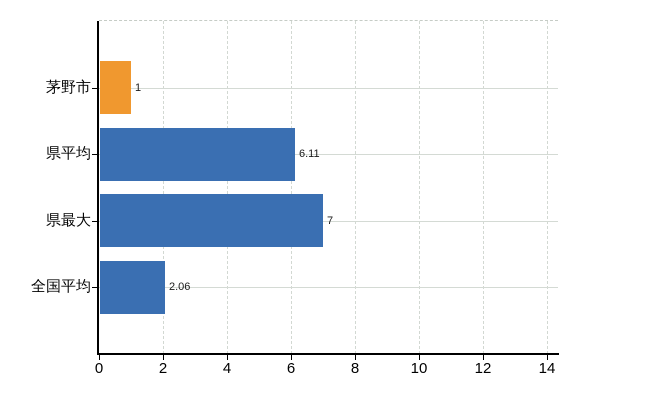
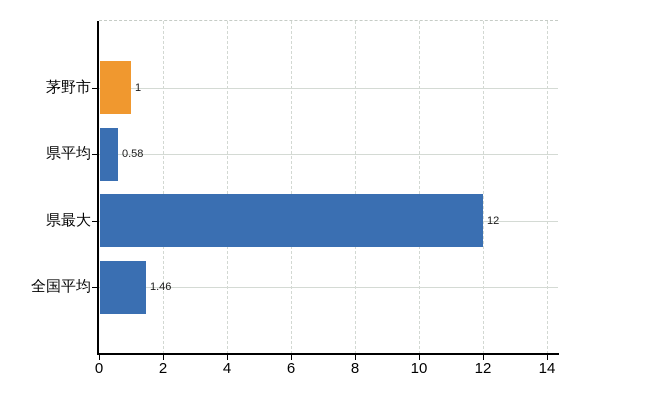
県平均: 6.11 -> 0.58
県最大: 7 -> 12
全国平均: 2.06 -> 1.46
